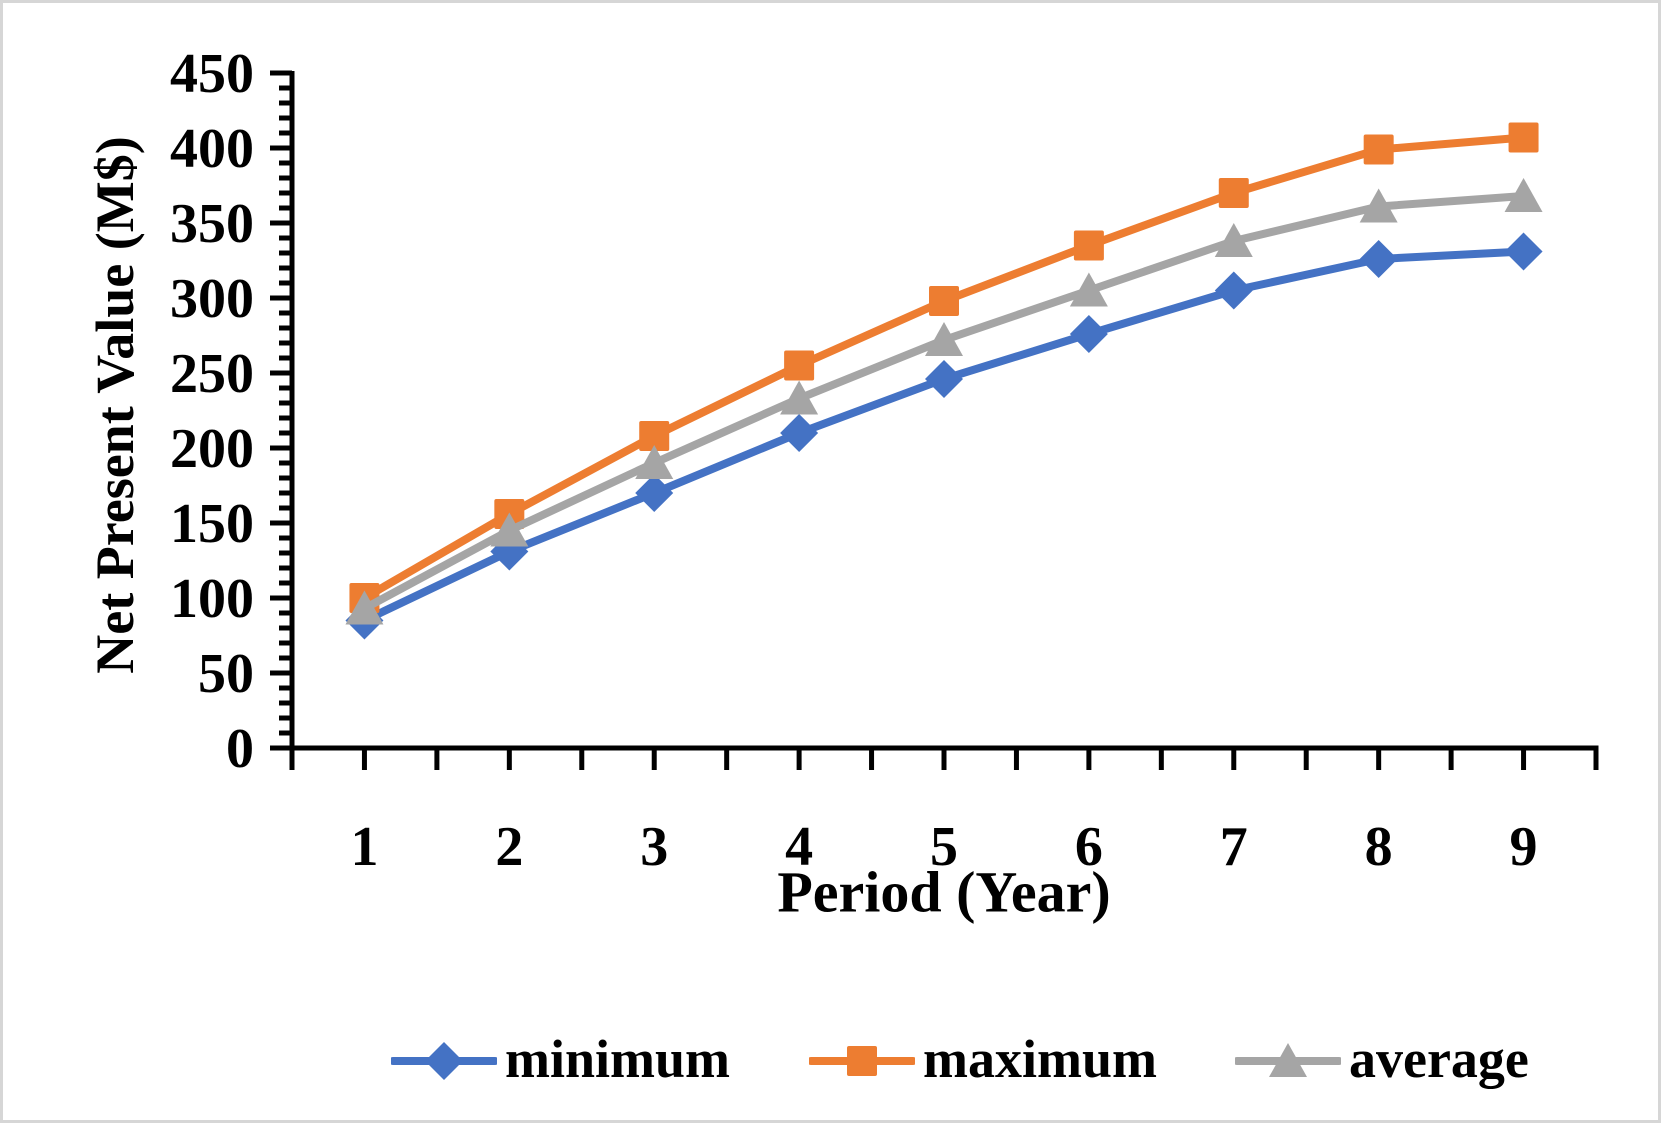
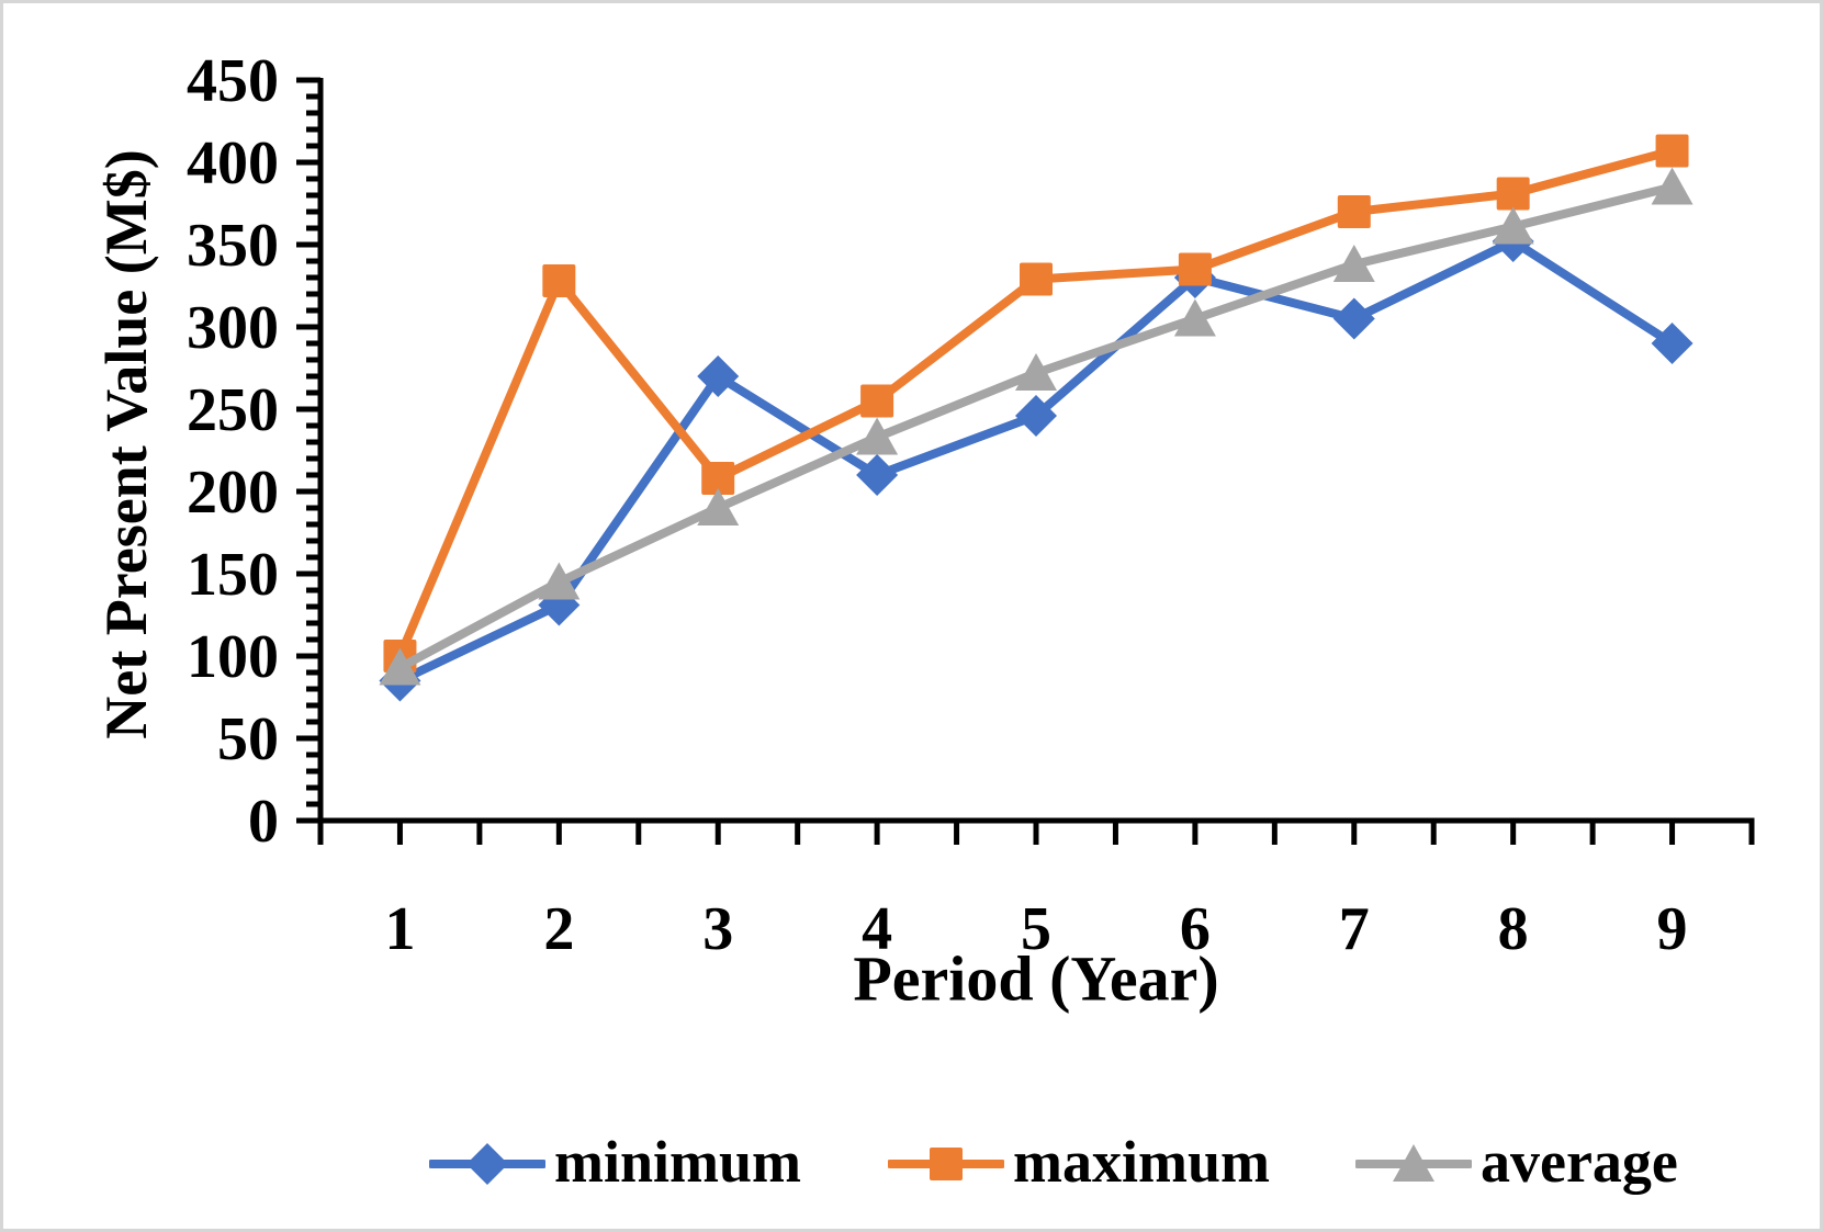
maximum/2: 156 -> 328
minimum/3: 170 -> 270
maximum/5: 298 -> 329
minimum/6: 276 -> 330
minimum/8: 326 -> 352
maximum/8: 399 -> 381
minimum/9: 331 -> 290
average/9: 368 -> 385
